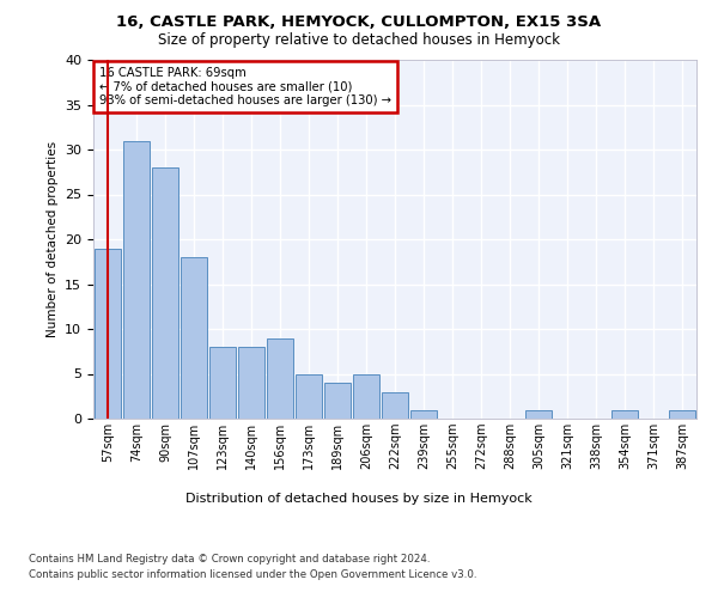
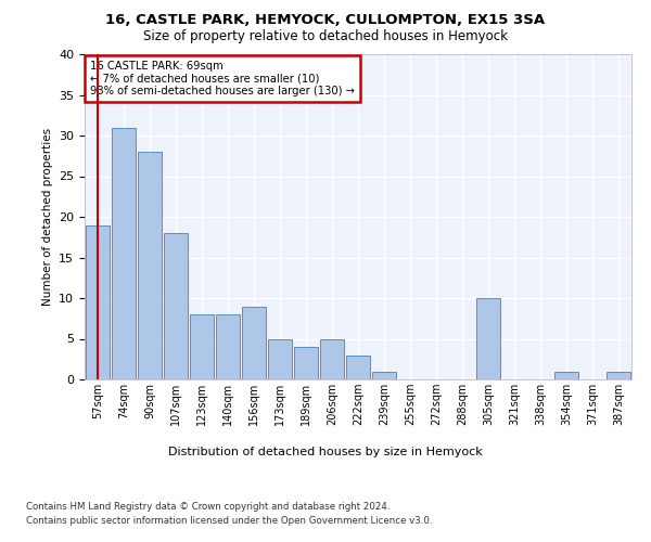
305sqm: 1 -> 10
